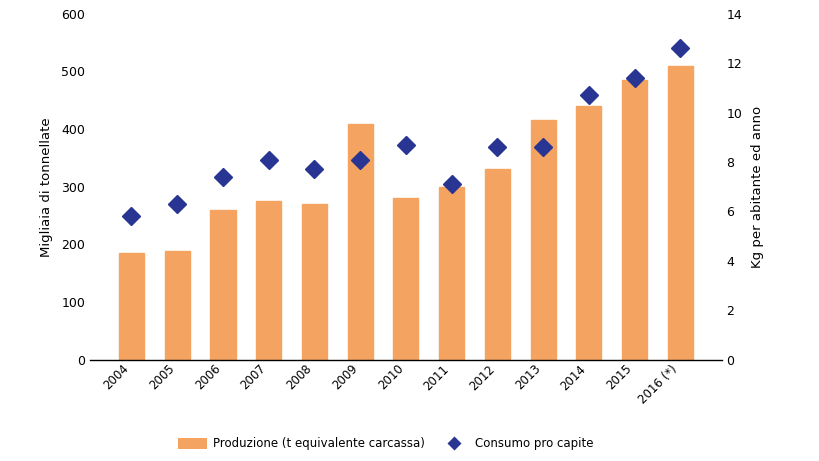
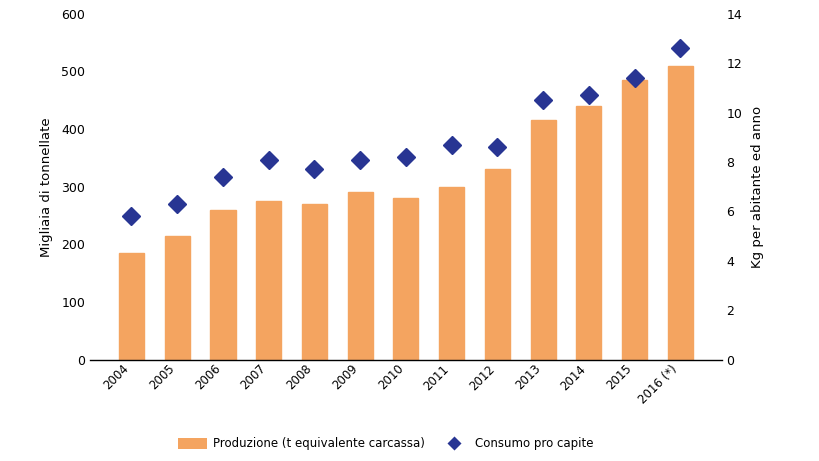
Produzione (t equivalente carcassa)/2005: 188 -> 215
Produzione (t equivalente carcassa)/2009: 408 -> 290
Consumo pro capite/2010: 8.7 -> 8.2
Consumo pro capite/2011: 7.1 -> 8.7
Consumo pro capite/2013: 8.6 -> 10.5
